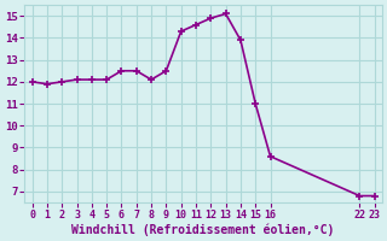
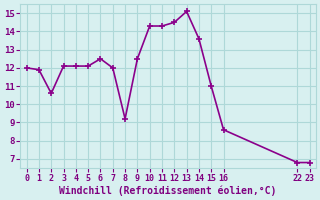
2: 12.0 -> 10.6
7: 12.5 -> 12.0
8: 12.1 -> 9.2
11: 14.6 -> 14.3
12: 14.9 -> 14.5
14: 13.9 -> 13.6
